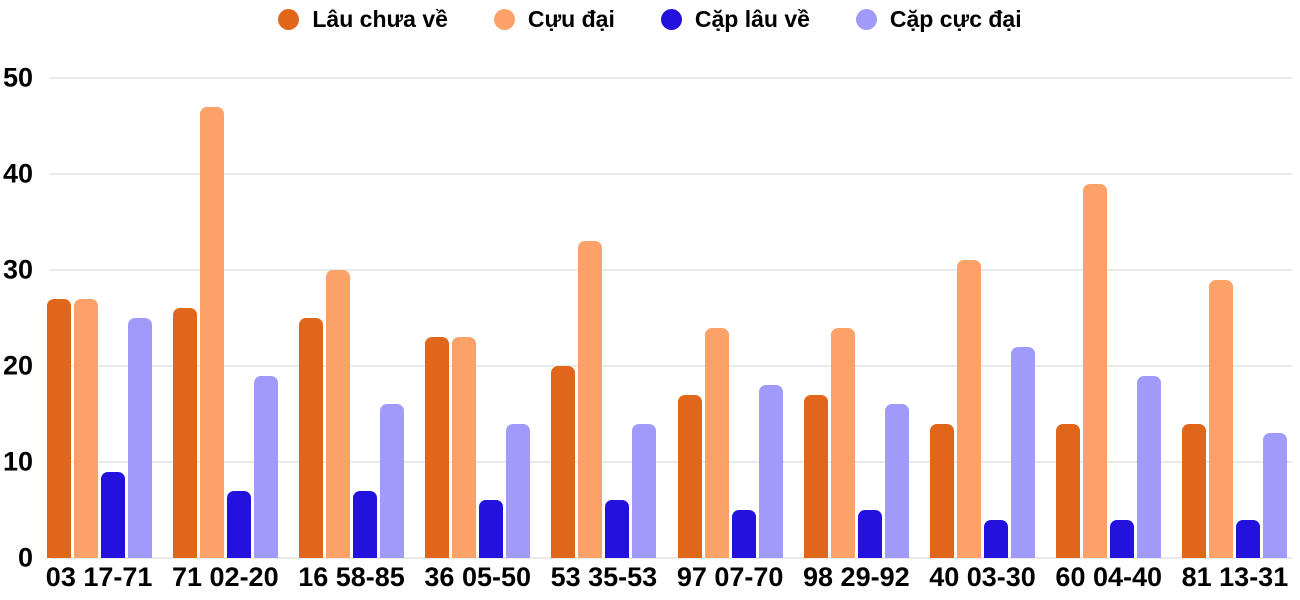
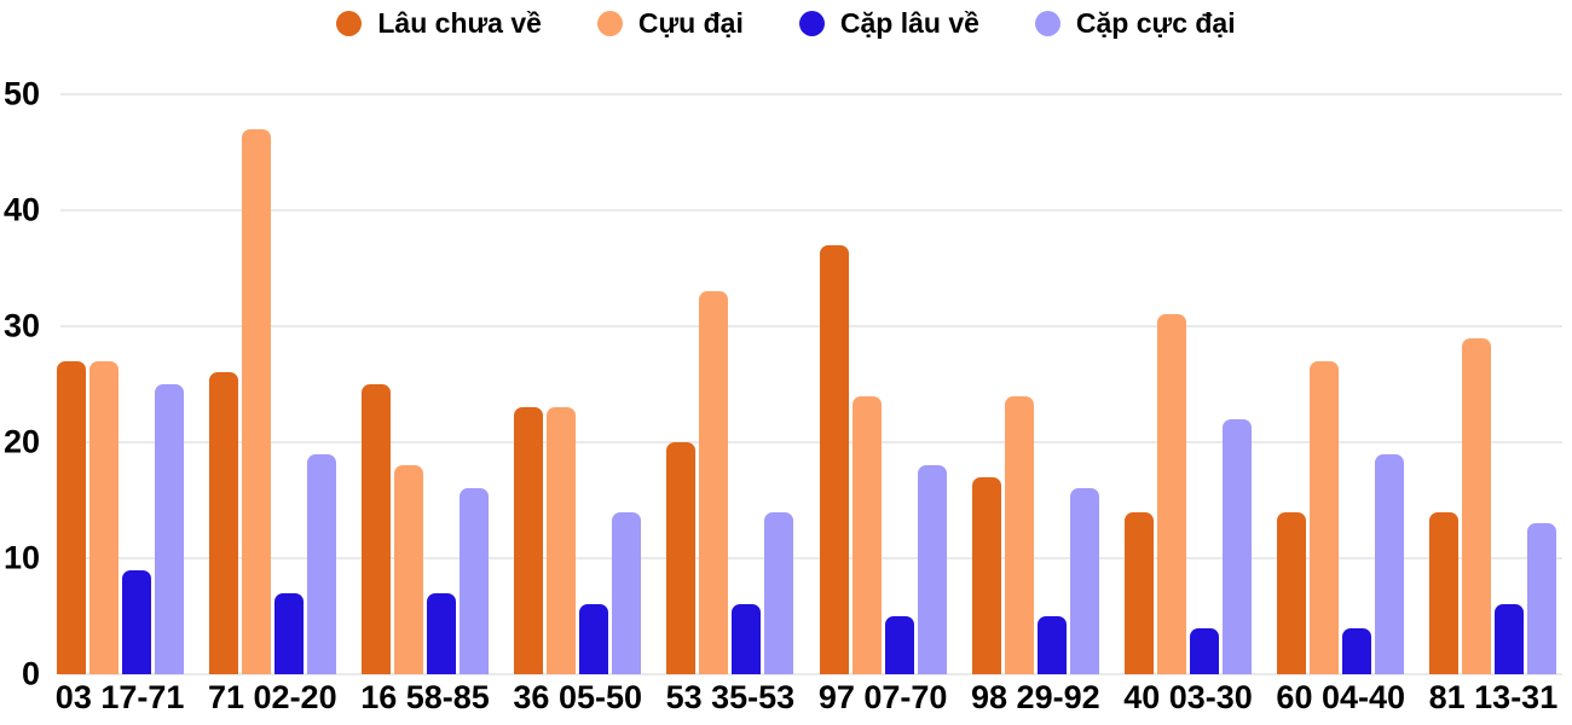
Cựu đại/16 58-85: 30 -> 18
Lâu chưa về/97 07-70: 17 -> 37
Cựu đại/60 04-40: 39 -> 27
Cặp lâu về/81 13-31: 4 -> 6
